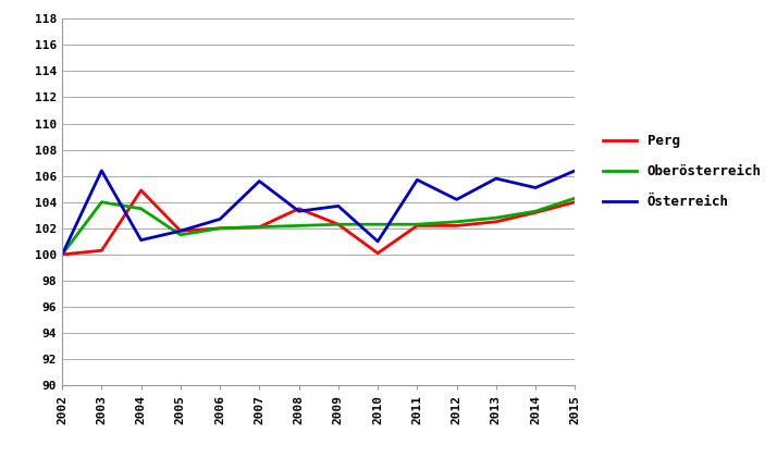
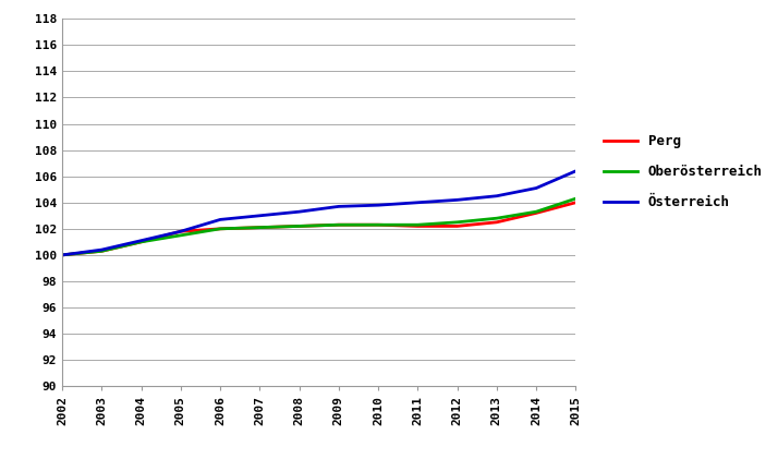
Oberösterreich/2003: 104.0 -> 100.3
Österreich/2003: 106.4 -> 100.4
Perg/2004: 104.9 -> 101.0
Oberösterreich/2004: 103.5 -> 101.0
Österreich/2007: 105.6 -> 103.0
Perg/2008: 103.5 -> 102.2
Perg/2010: 100.1 -> 102.3
Österreich/2010: 101.0 -> 103.8
Österreich/2011: 105.7 -> 104.0
Österreich/2013: 105.8 -> 104.5
